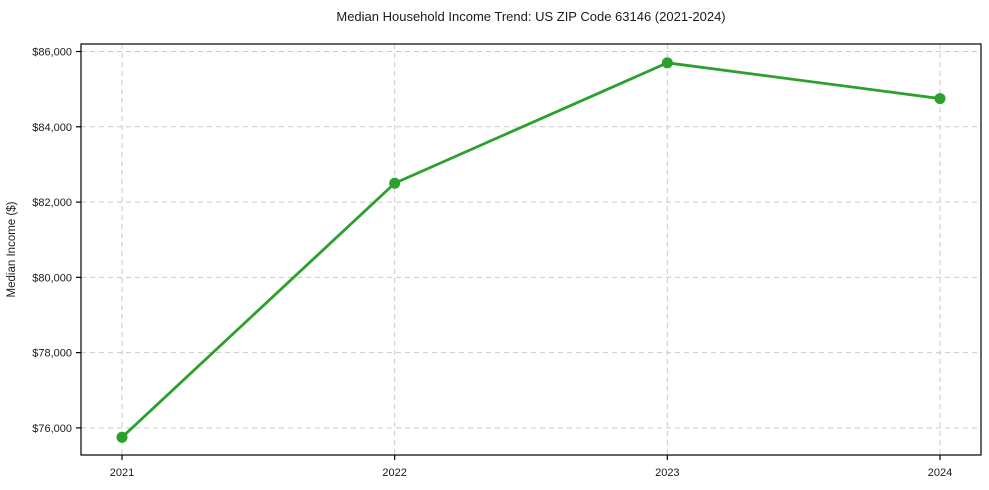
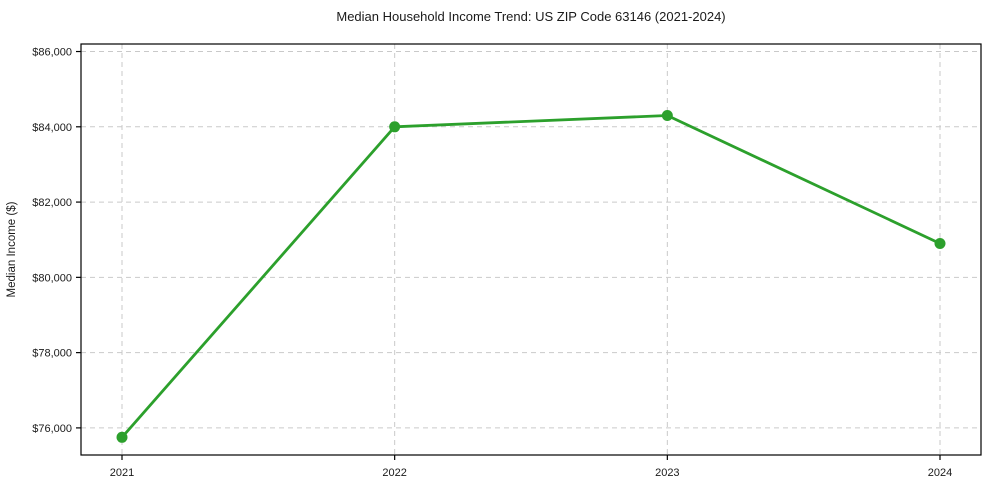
2022: $82500 -> $84000
2023: $85700 -> $84300
2024: $84800 -> $80900
